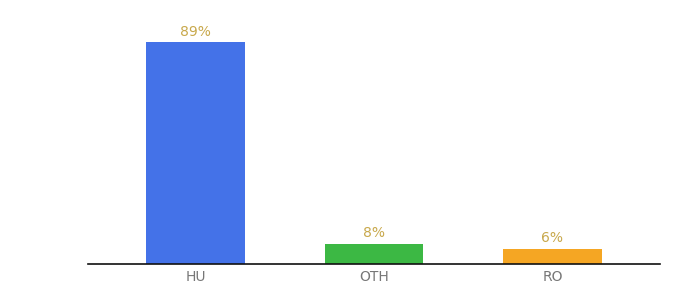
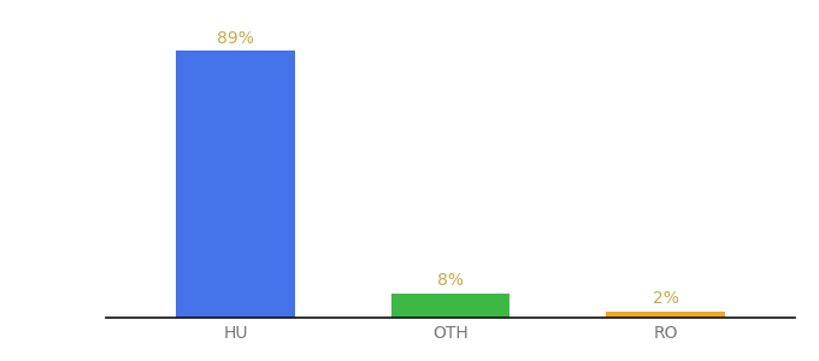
RO: 6% -> 2%
